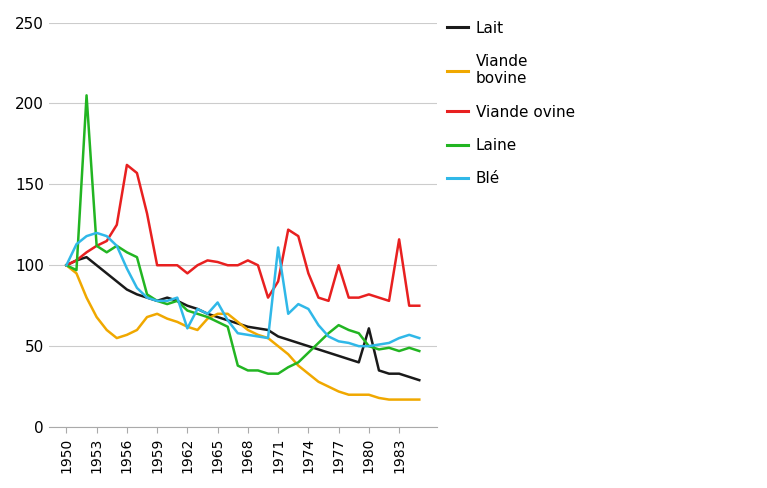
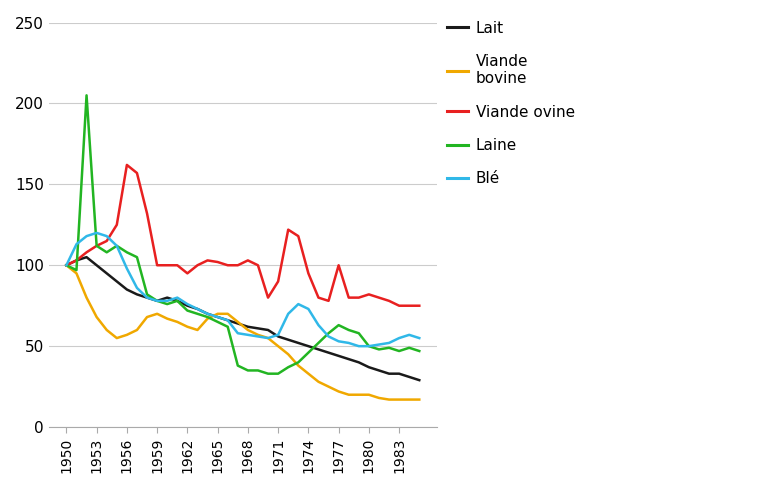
Blé/1962: 61 -> 76
Blé/1965: 77 -> 68
Blé/1971: 111 -> 57
Lait/1980: 61 -> 37
Viande ovine/1983: 116 -> 75
